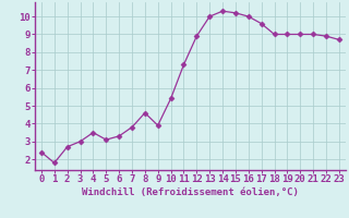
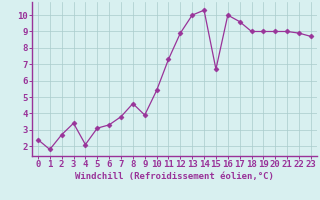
3: 3.0 -> 3.4
4: 3.5 -> 2.1
15: 10.2 -> 6.7
